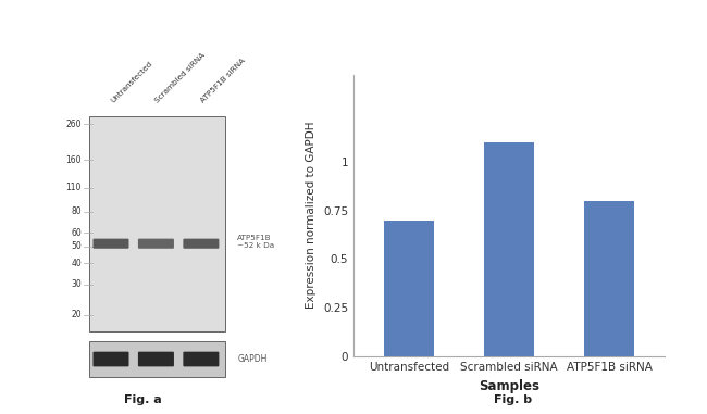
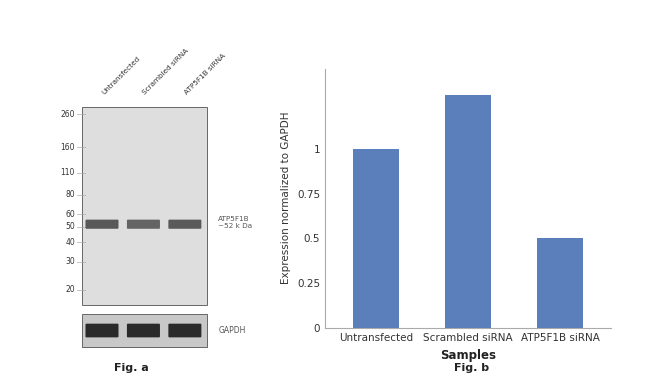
Untransfected: 0.7 -> 1.0
Scrambled siRNA: 1.1 -> 1.3
ATP5F1B siRNA: 0.8 -> 0.5
